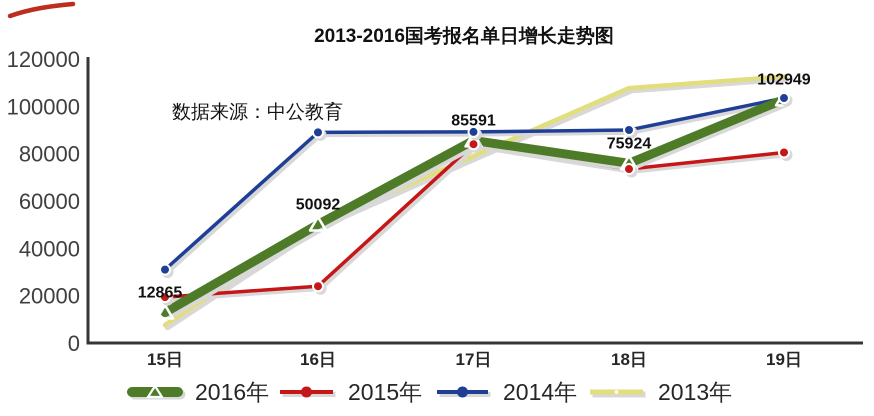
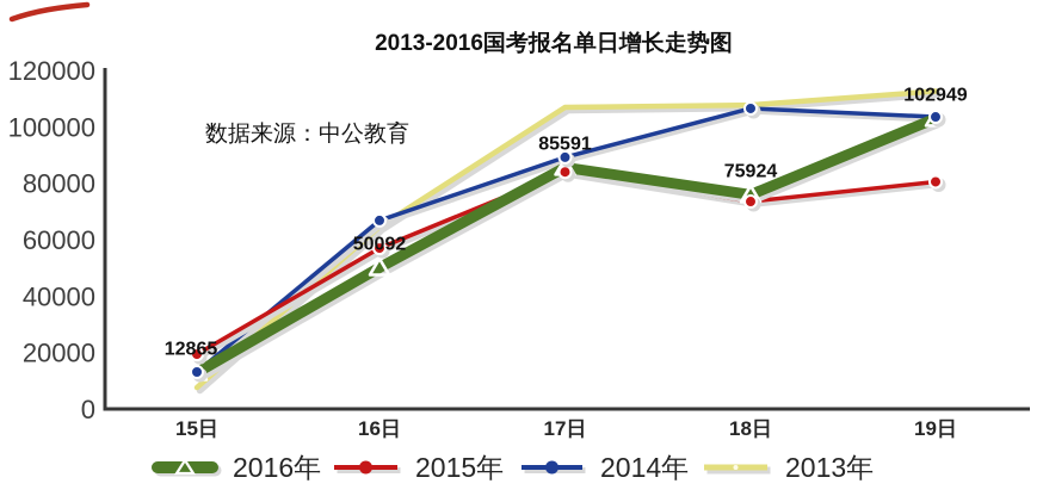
2014年/15日: 31000 -> 13000
2015年/16日: 24000 -> 57000
2014年/16日: 89000 -> 67000
2013年/16日: 50000 -> 65000
2013年/17日: 79000 -> 107000
2014年/18日: 90000 -> 106000
